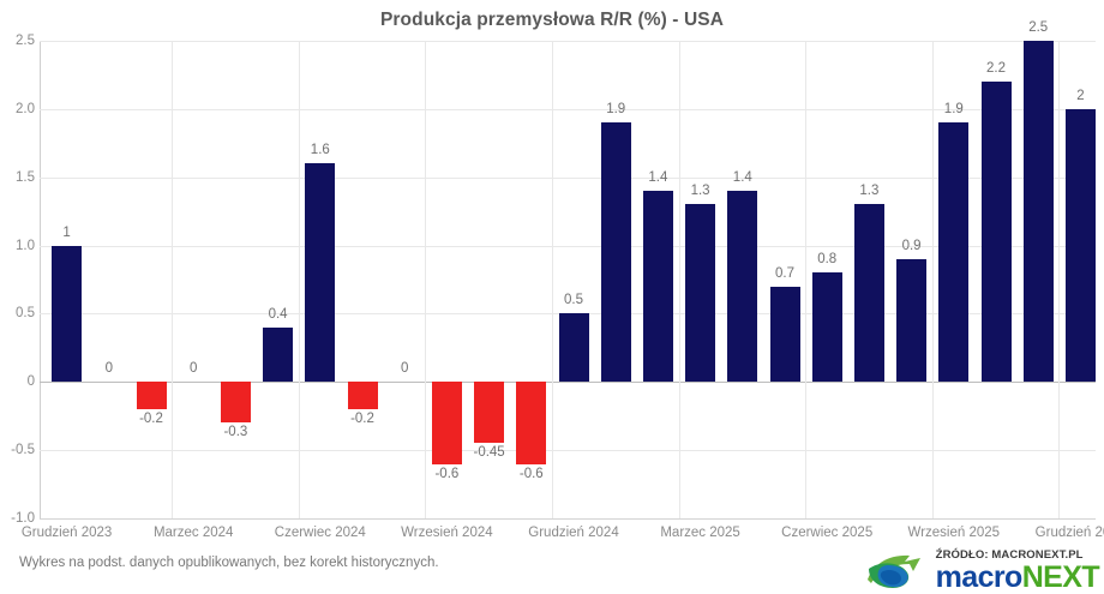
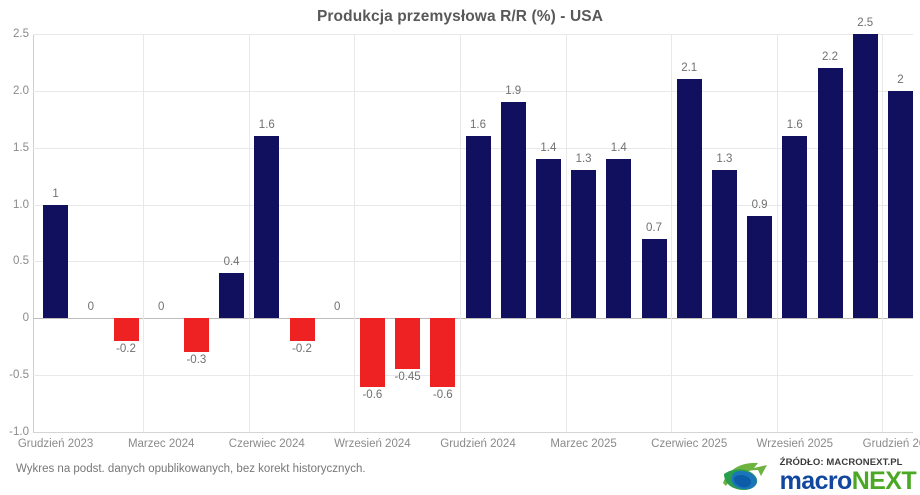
Grudzień 2024: 0.5 -> 1.6
Czerwiec 2025: 0.8 -> 2.1
Wrzesień 2025: 1.9 -> 1.6
